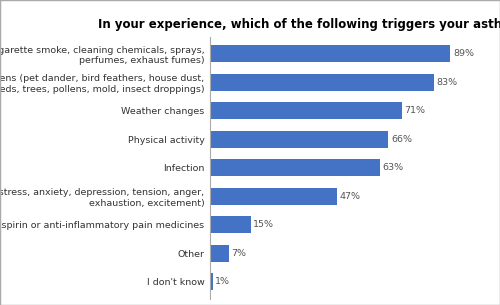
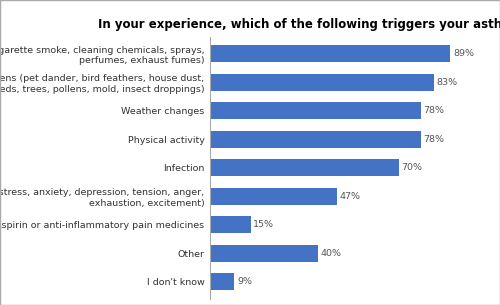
Weather changes: 71% -> 78%
Physical activity: 66% -> 78%
Infection: 63% -> 70%
Other: 7% -> 40%
I don't know: 1% -> 9%
